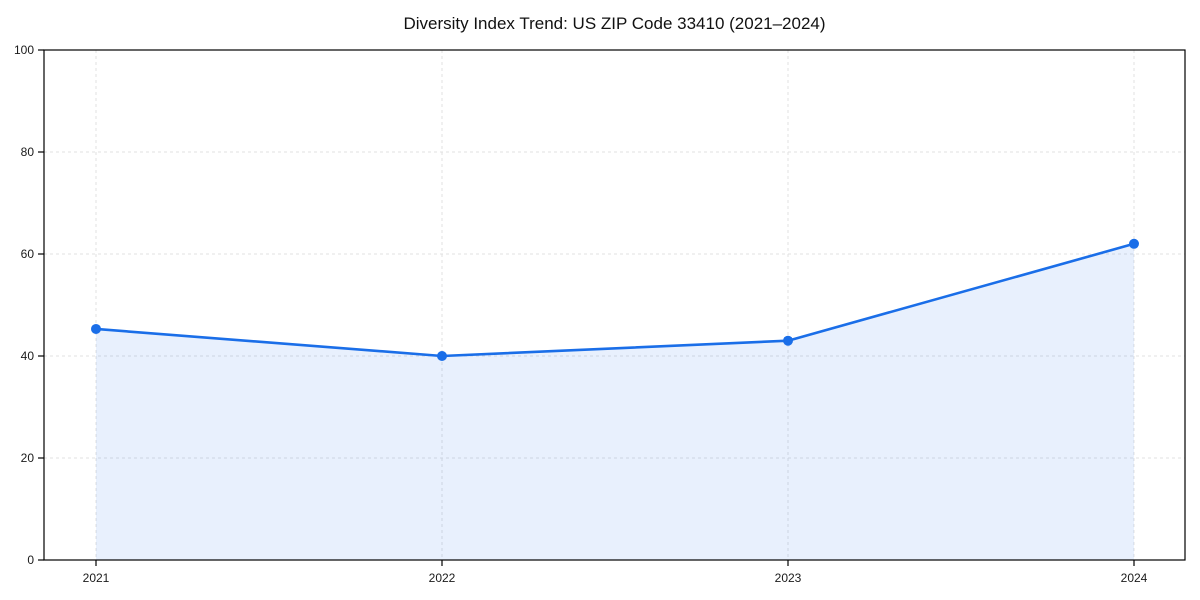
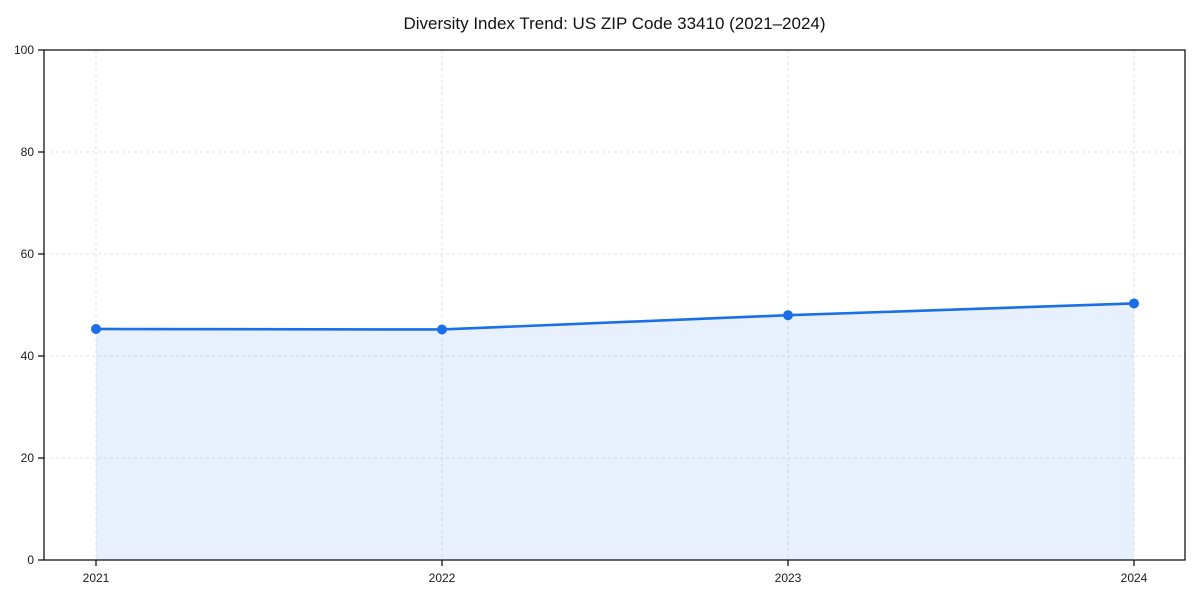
2022: 40 -> 45
2023: 43 -> 48
2024: 62 -> 50
